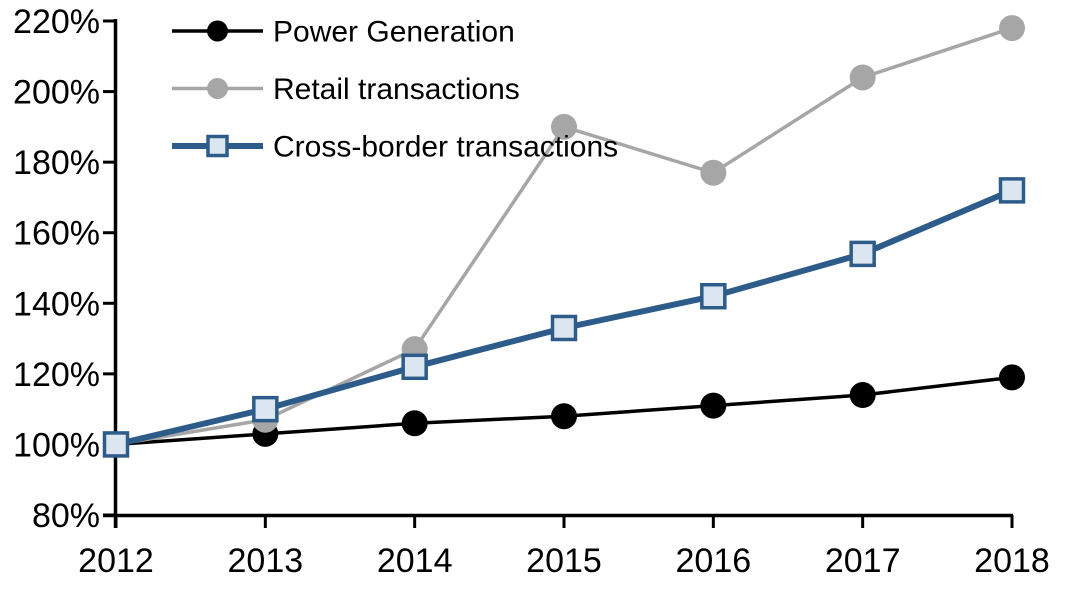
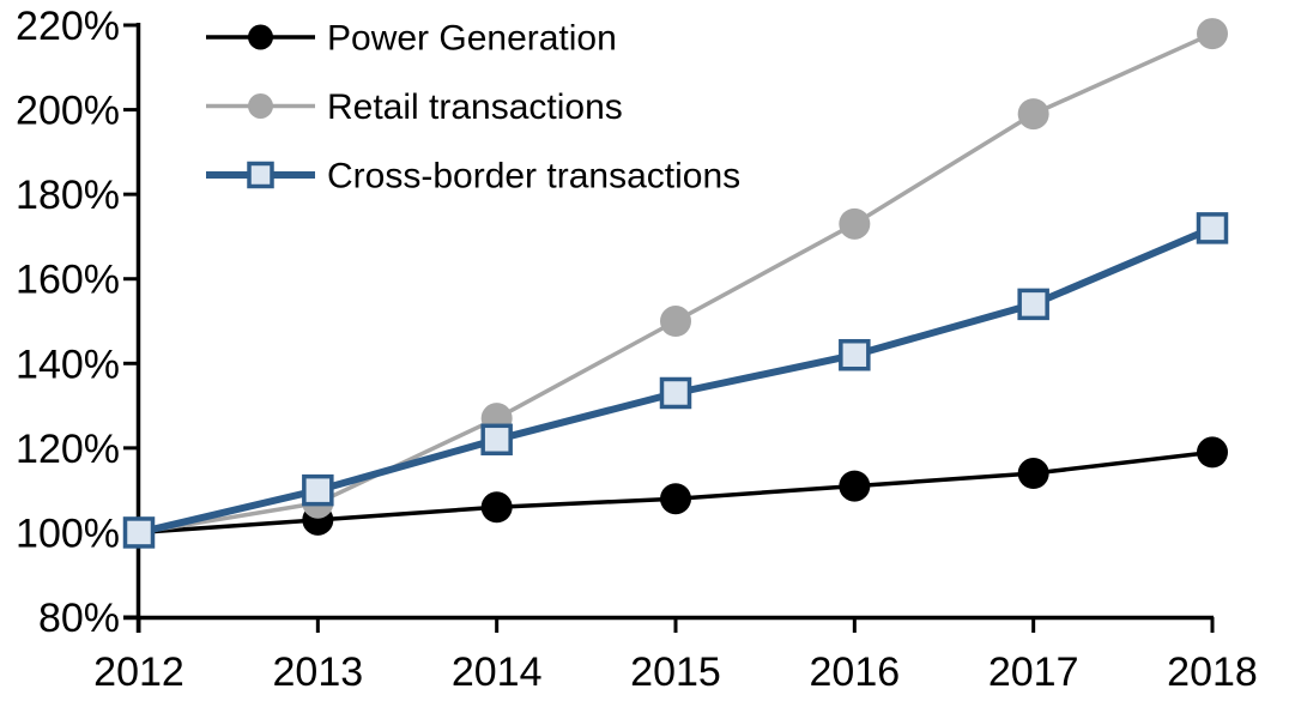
Retail transactions/2015: 190% -> 150%
Retail transactions/2016: 177% -> 173%
Retail transactions/2017: 204% -> 199%
